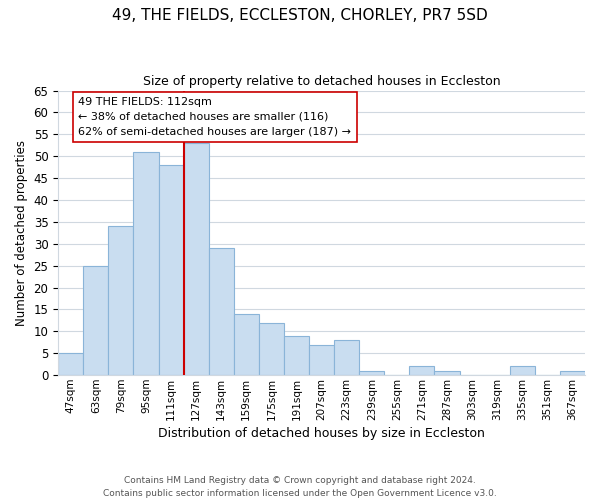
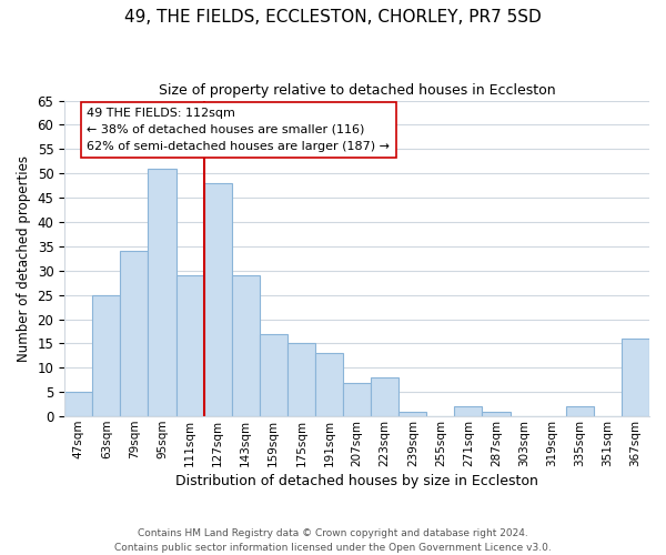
111sqm: 48 -> 29
127sqm: 53 -> 48
159sqm: 14 -> 17
175sqm: 12 -> 15
191sqm: 9 -> 13
367sqm: 1 -> 16
